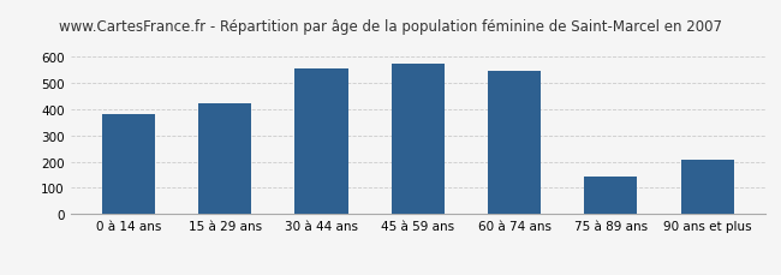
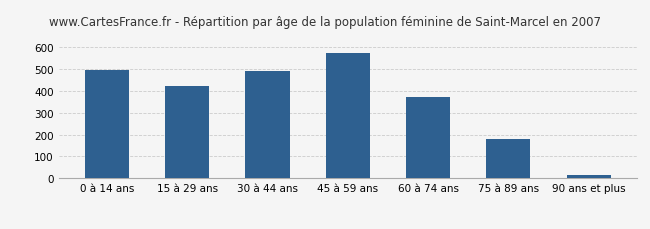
0 à 14 ans: 380 -> 493
30 à 44 ans: 555 -> 488
60 à 74 ans: 545 -> 373
75 à 89 ans: 145 -> 178
90 ans et plus: 205 -> 15
